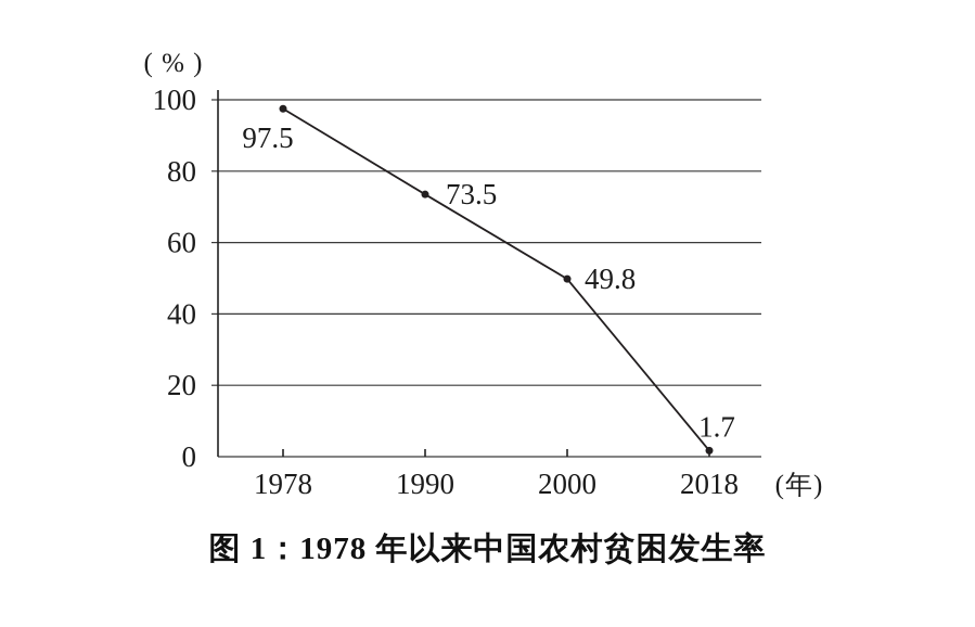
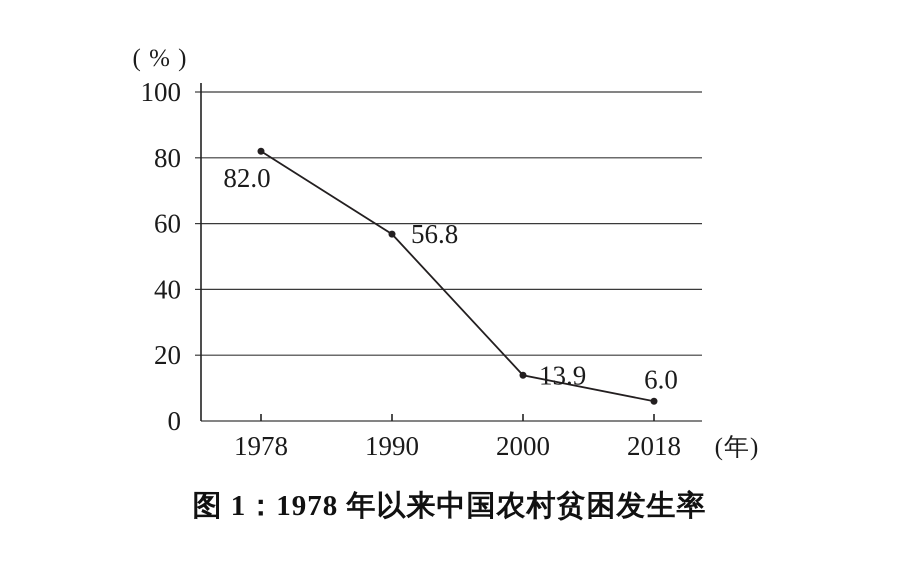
1978: 97.5 -> 82.0
1990: 73.5 -> 56.8
2000: 49.8 -> 13.9
2018: 1.7 -> 6.0
